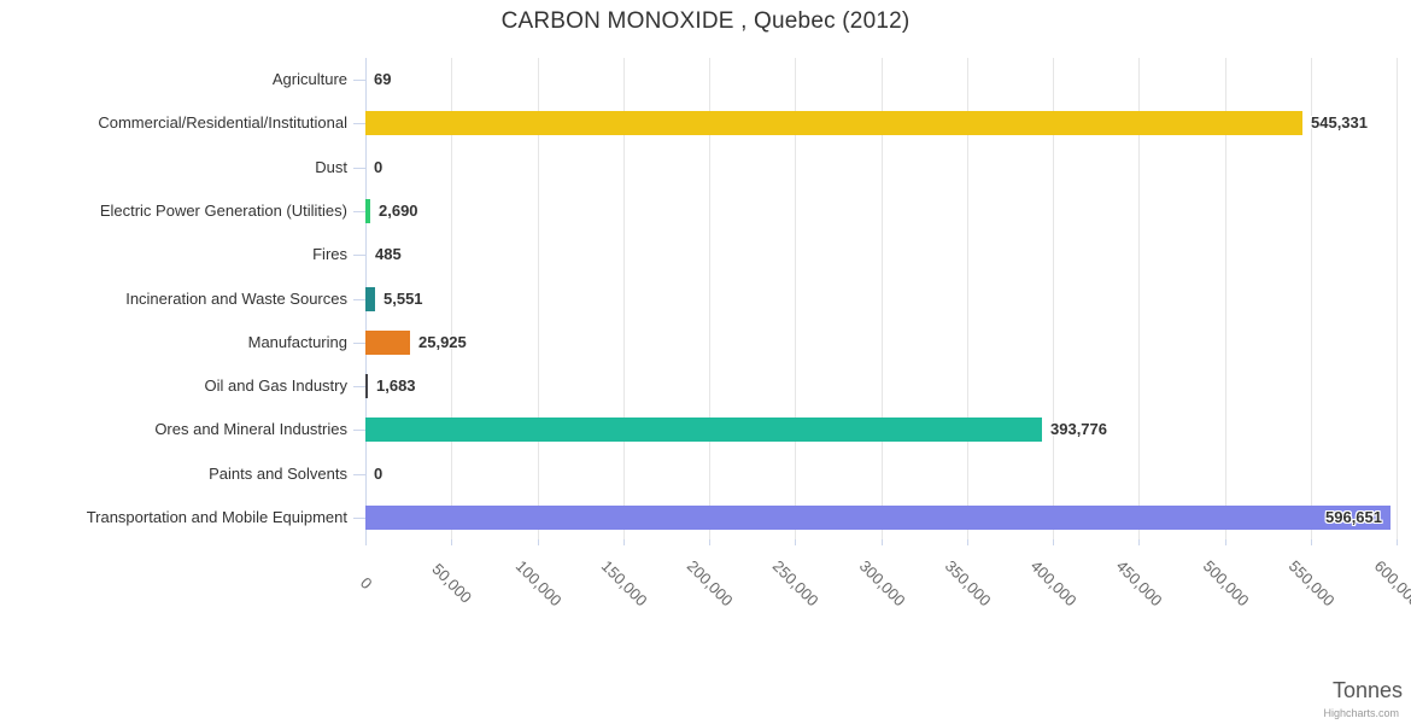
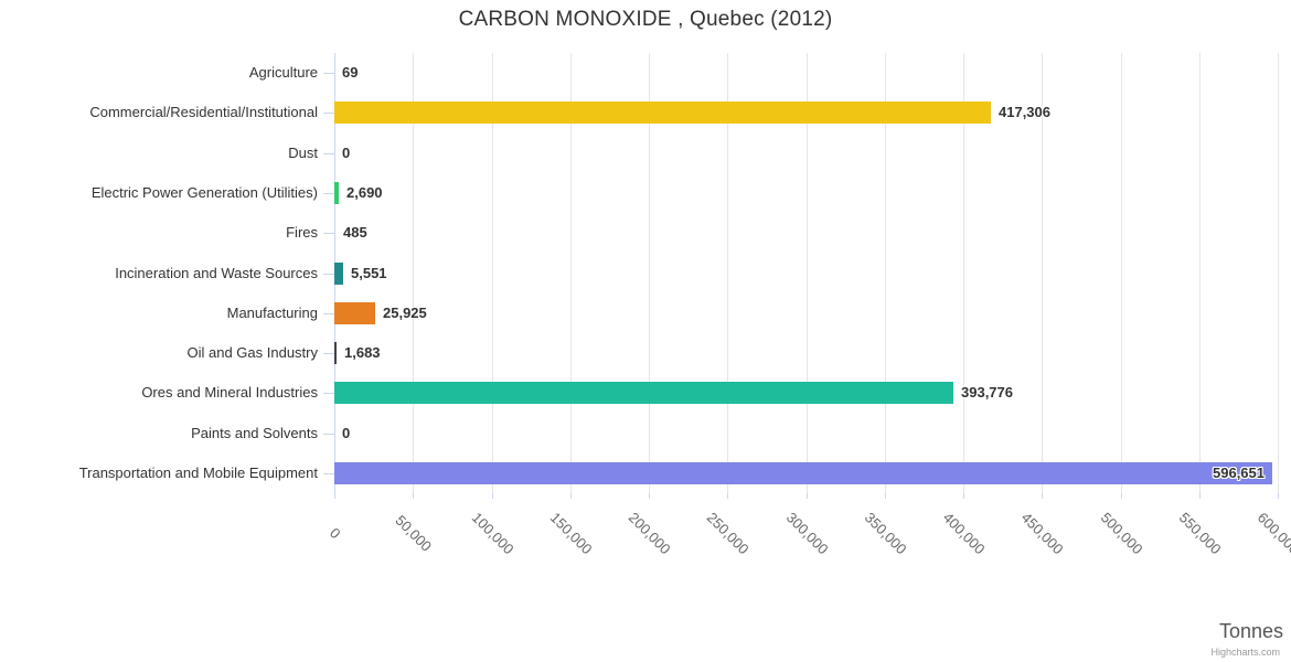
Commercial/Residential/Institutional: 545,331 -> 417,306
